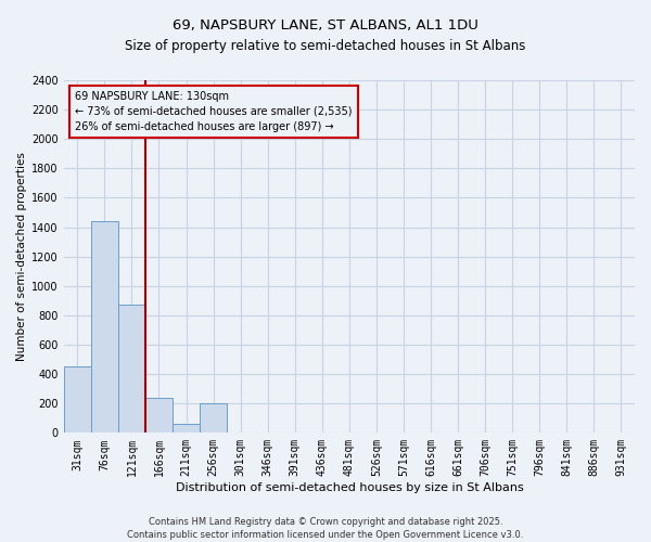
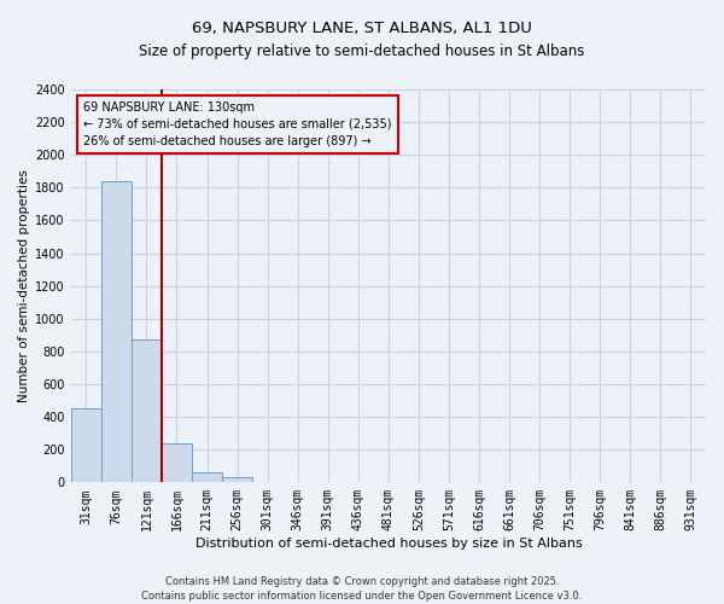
76sqm: 1440 -> 1840
256sqm: 200 -> 30
